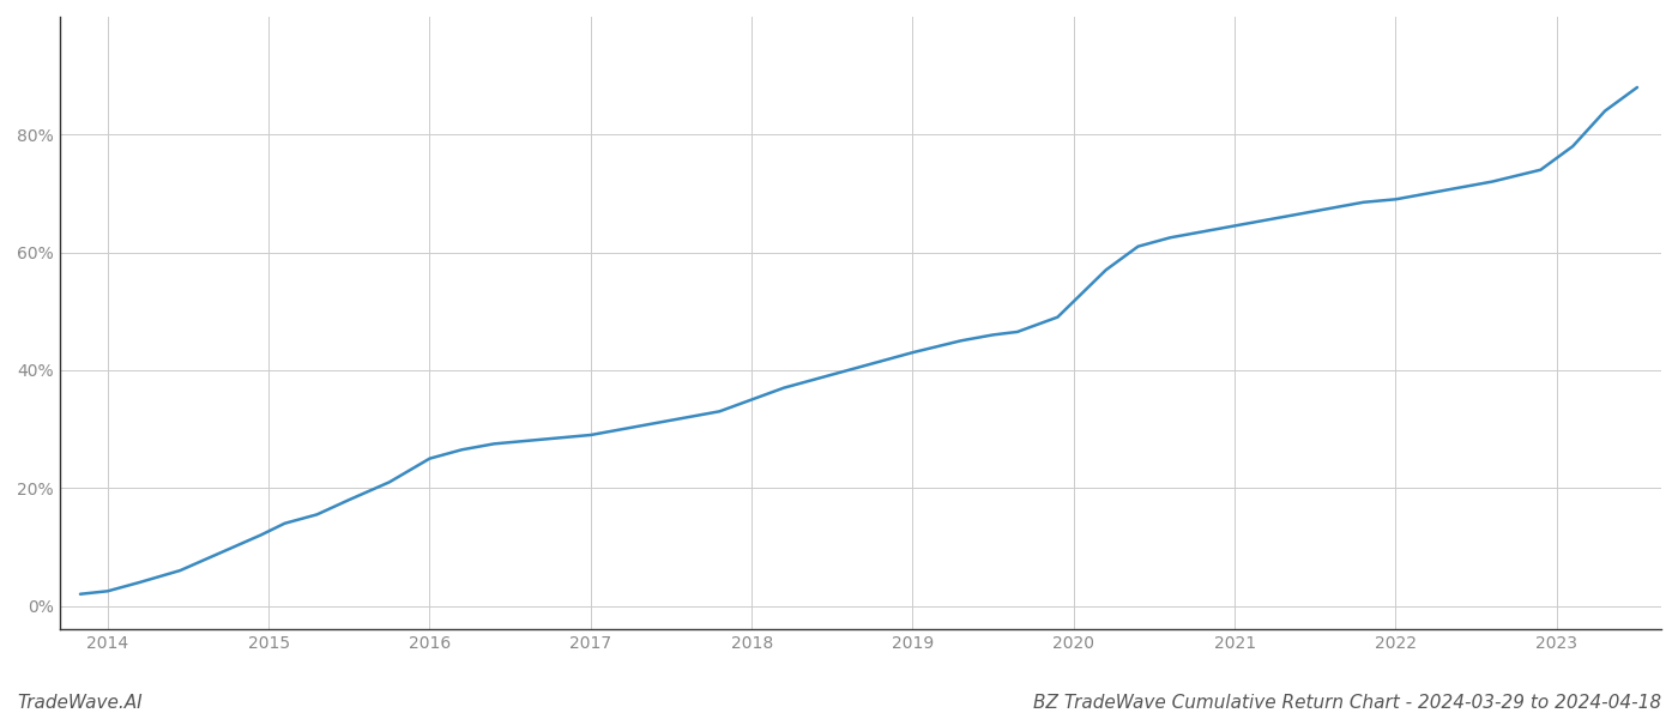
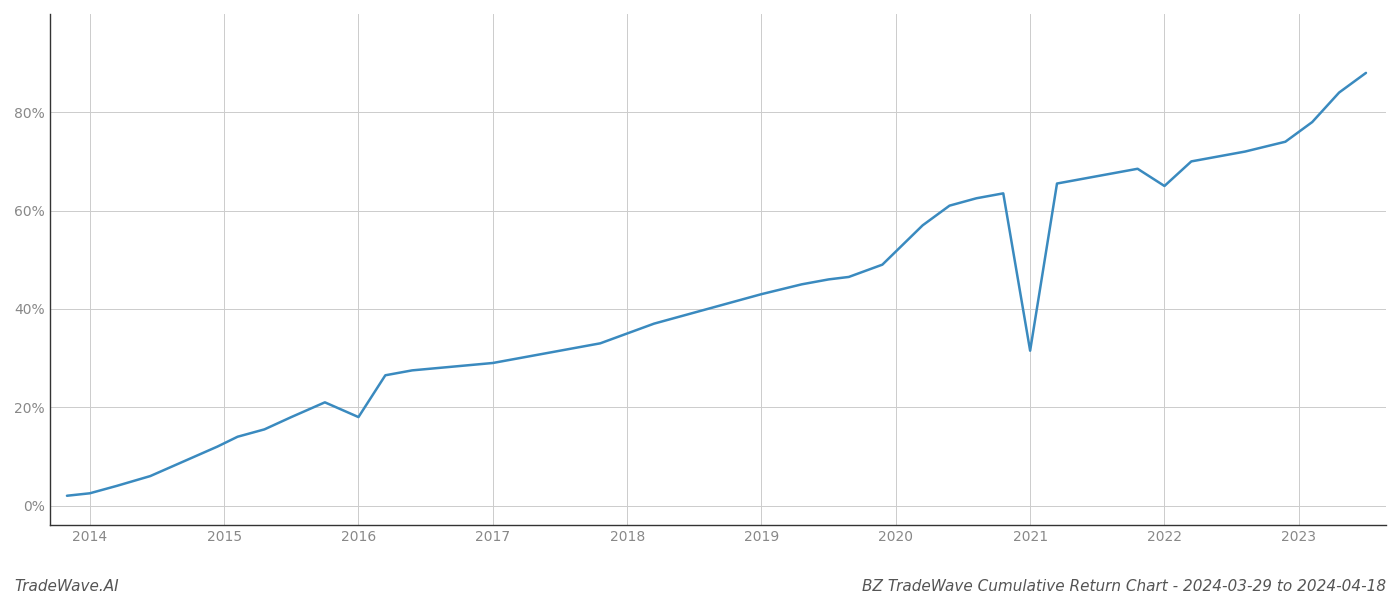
2016: 25.0% -> 18.0%
2021: 64.5% -> 31.5%
2022: 69.0% -> 65.0%
